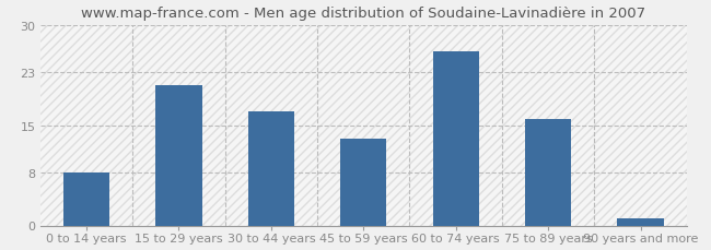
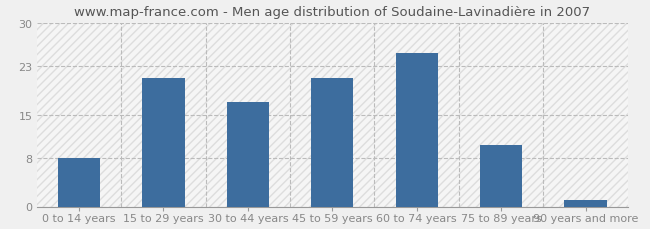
45 to 59 years: 13 -> 21
60 to 74 years: 26 -> 25
75 to 89 years: 16 -> 10
